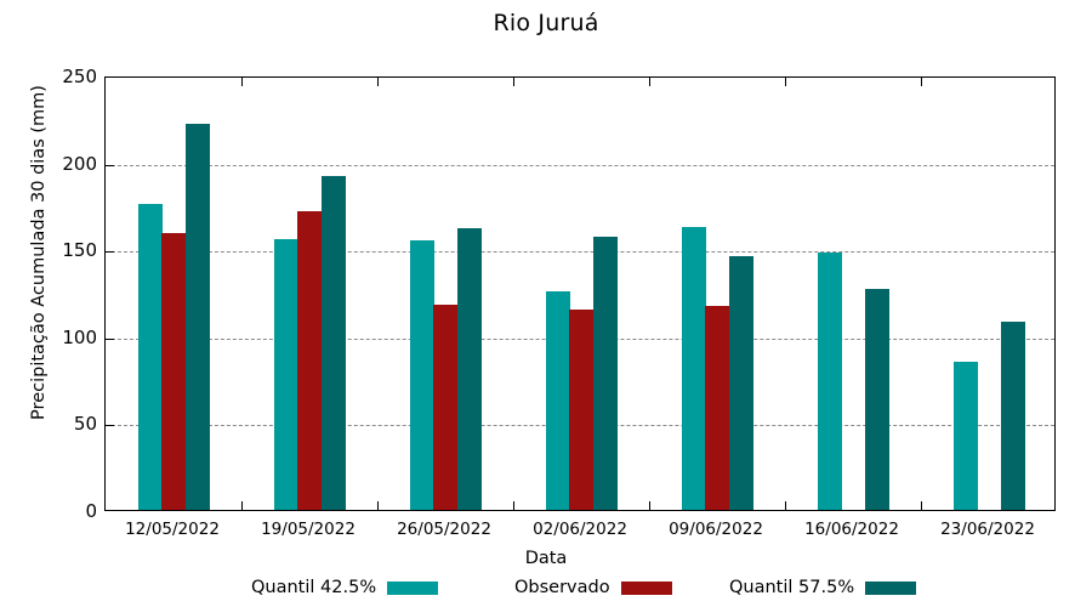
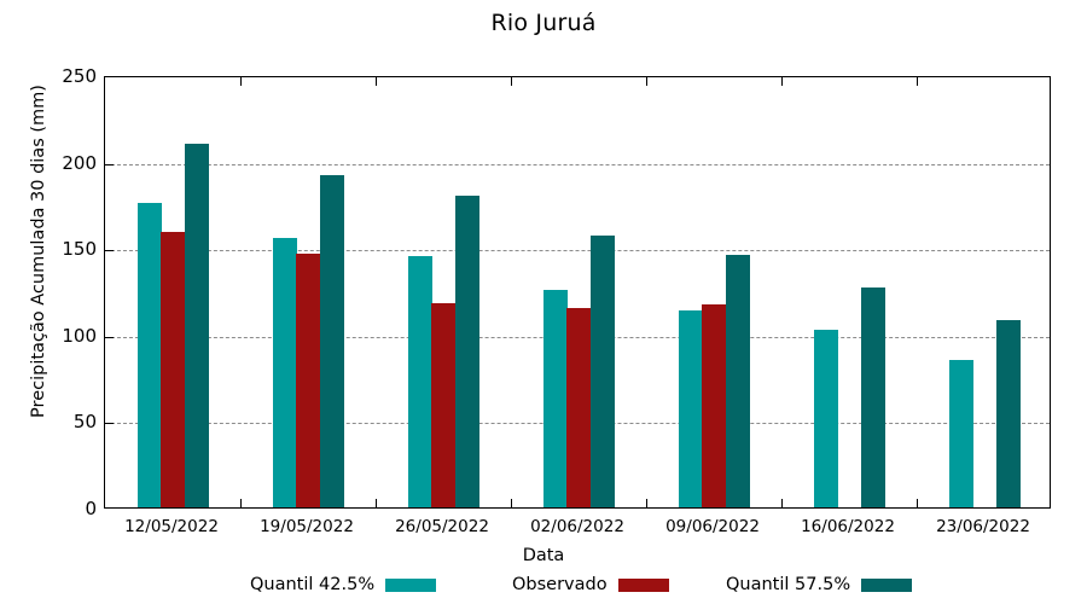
Quantil 57.5%/12/05/2022: 222 -> 210
Observado/19/05/2022: 172 -> 147
Quantil 42.5%/26/05/2022: 155 -> 145
Quantil 57.5%/26/05/2022: 162 -> 180
Quantil 42.5%/09/06/2022: 163 -> 114
Quantil 42.5%/16/06/2022: 148 -> 103
